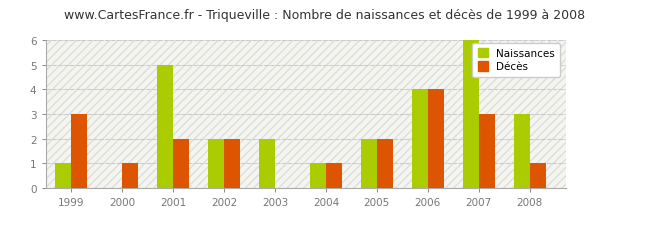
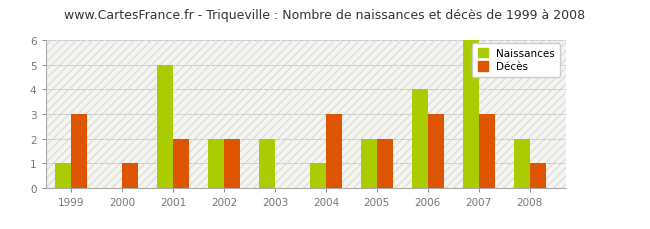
Décès/2004: 1 -> 3
Décès/2006: 4 -> 3
Naissances/2008: 3 -> 2
